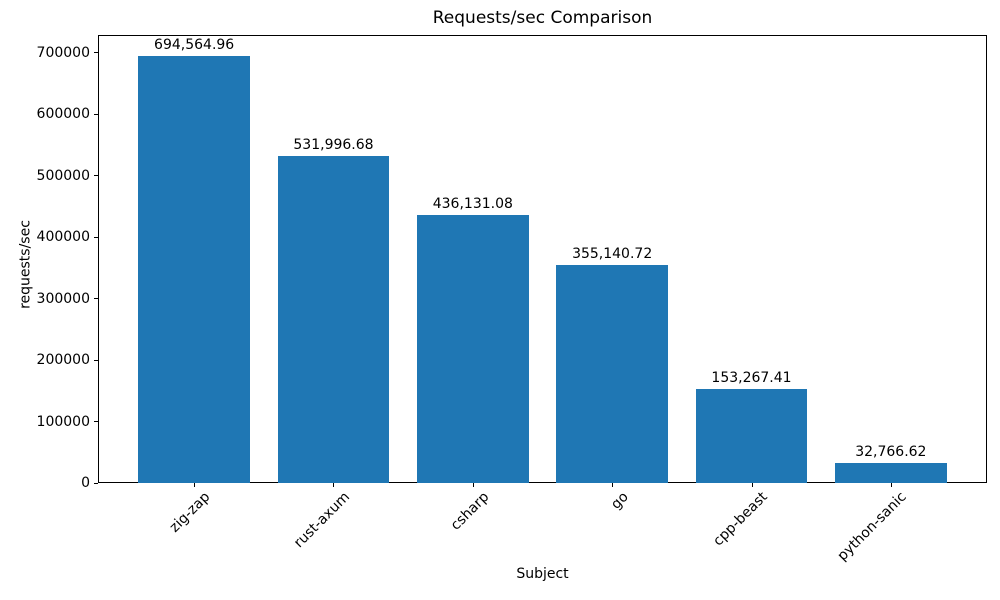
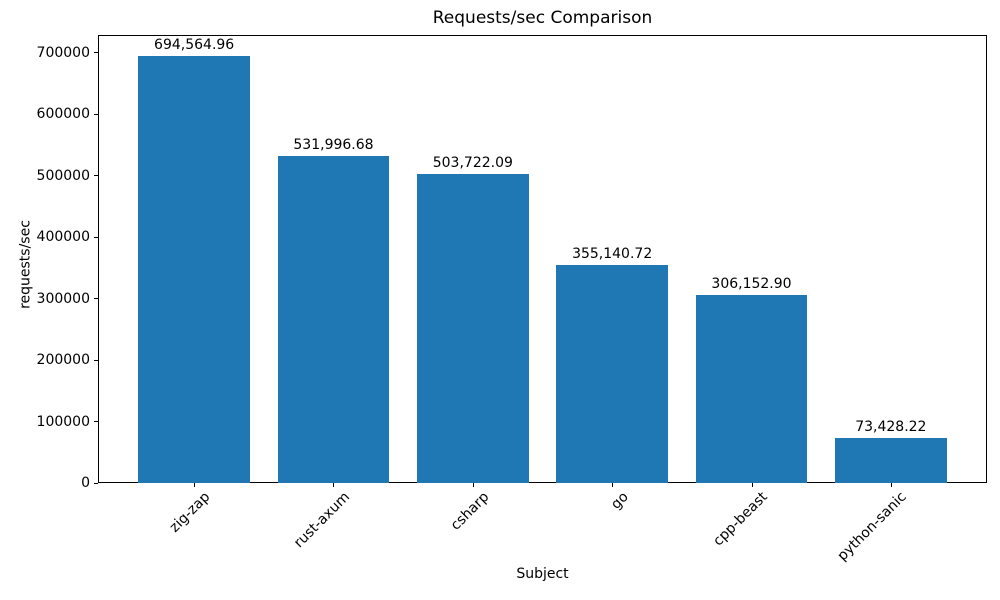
csharp: 436,131.08 -> 503,722.09
cpp-beast: 153,267.41 -> 306,152.90
python-sanic: 32,766.62 -> 73,428.22
